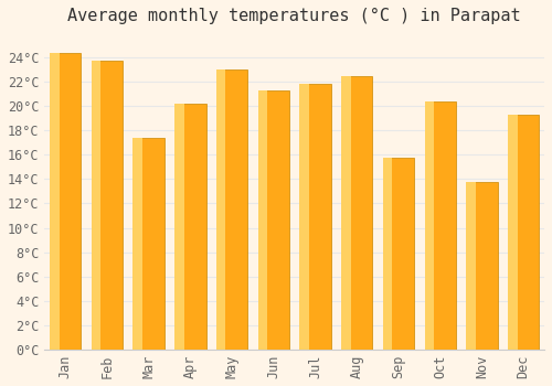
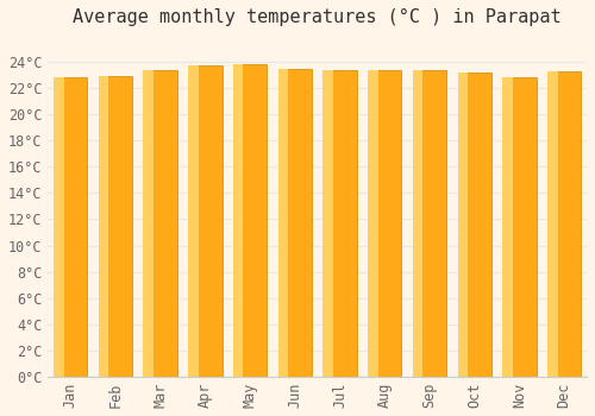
Jan: 24.4°C -> 22.8°C
Feb: 23.7°C -> 22.9°C
Mar: 17.4°C -> 23.4°C
Apr: 20.2°C -> 23.7°C
May: 23.0°C -> 23.8°C
Jun: 21.3°C -> 23.5°C
Jul: 21.8°C -> 23.4°C
Aug: 22.5°C -> 23.4°C
Sep: 15.8°C -> 23.4°C
Oct: 20.4°C -> 23.2°C
Nov: 13.8°C -> 22.8°C
Dec: 19.3°C -> 23.3°C
